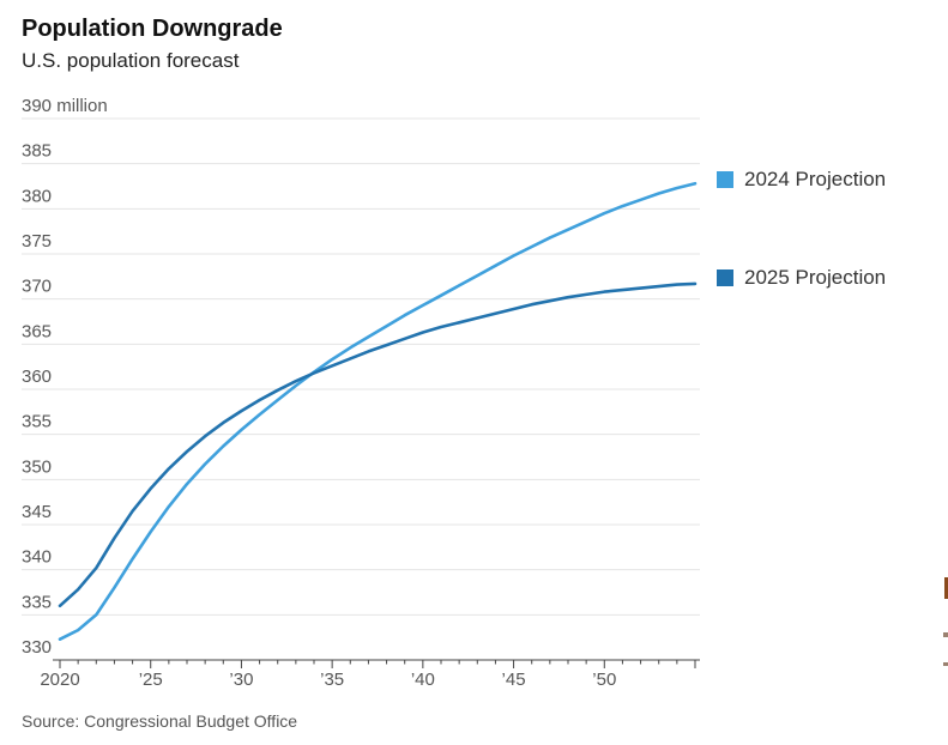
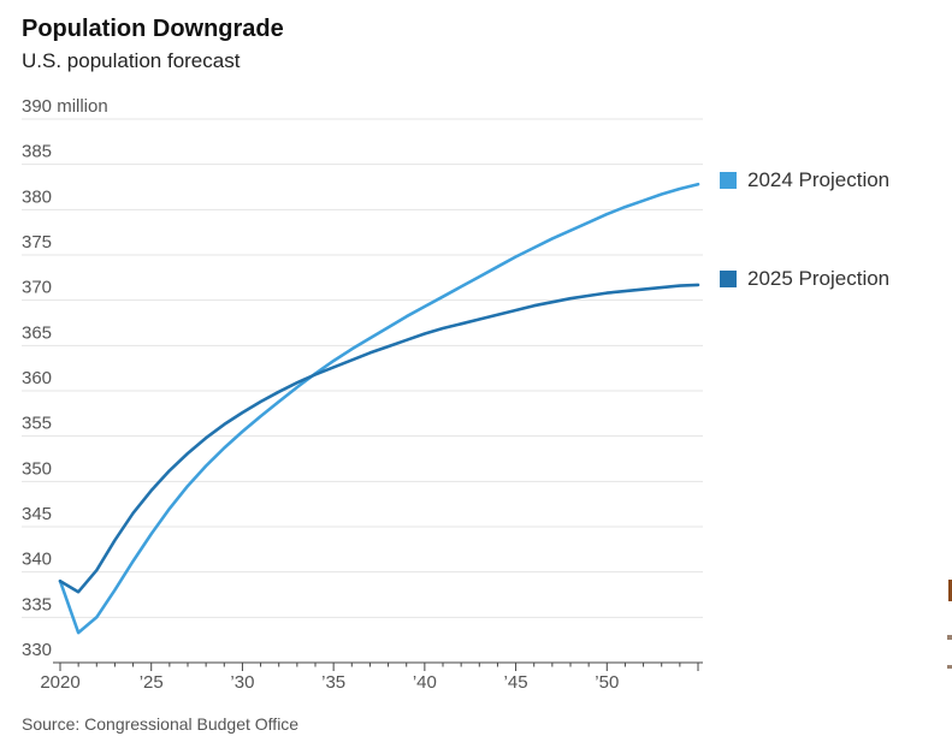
2024 Projection/2020: 332 -> 339
2025 Projection/2020: 336 -> 339
